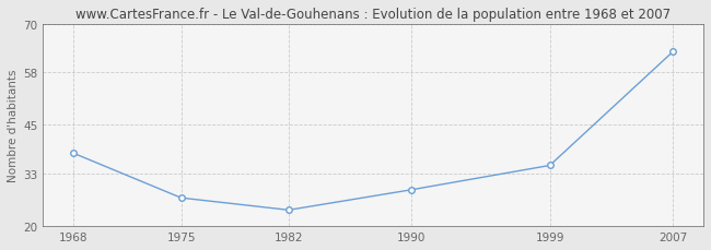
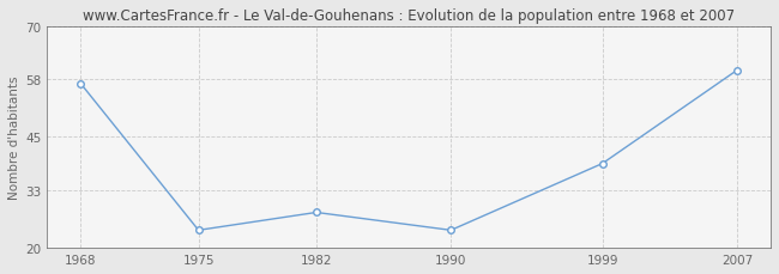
1968: 38 -> 57
1975: 27 -> 24
1982: 24 -> 28
1990: 29 -> 24
1999: 35 -> 39
2007: 63 -> 60
